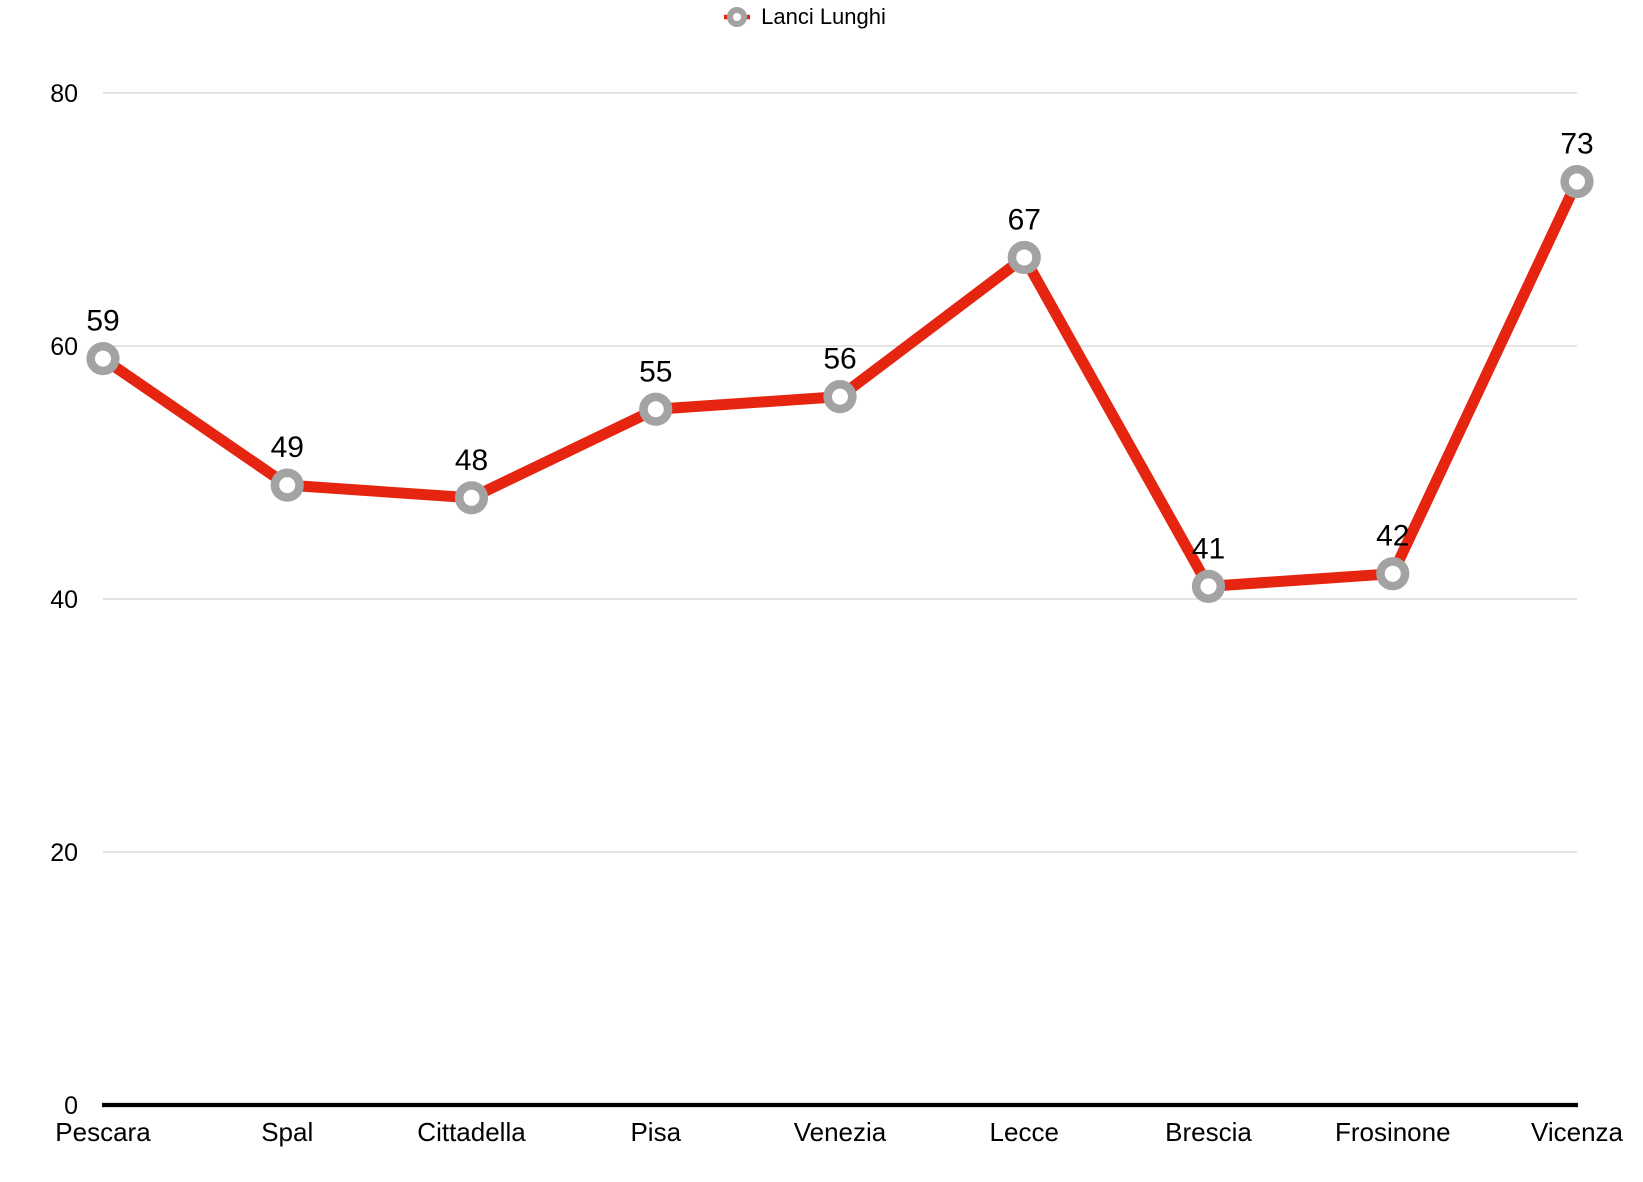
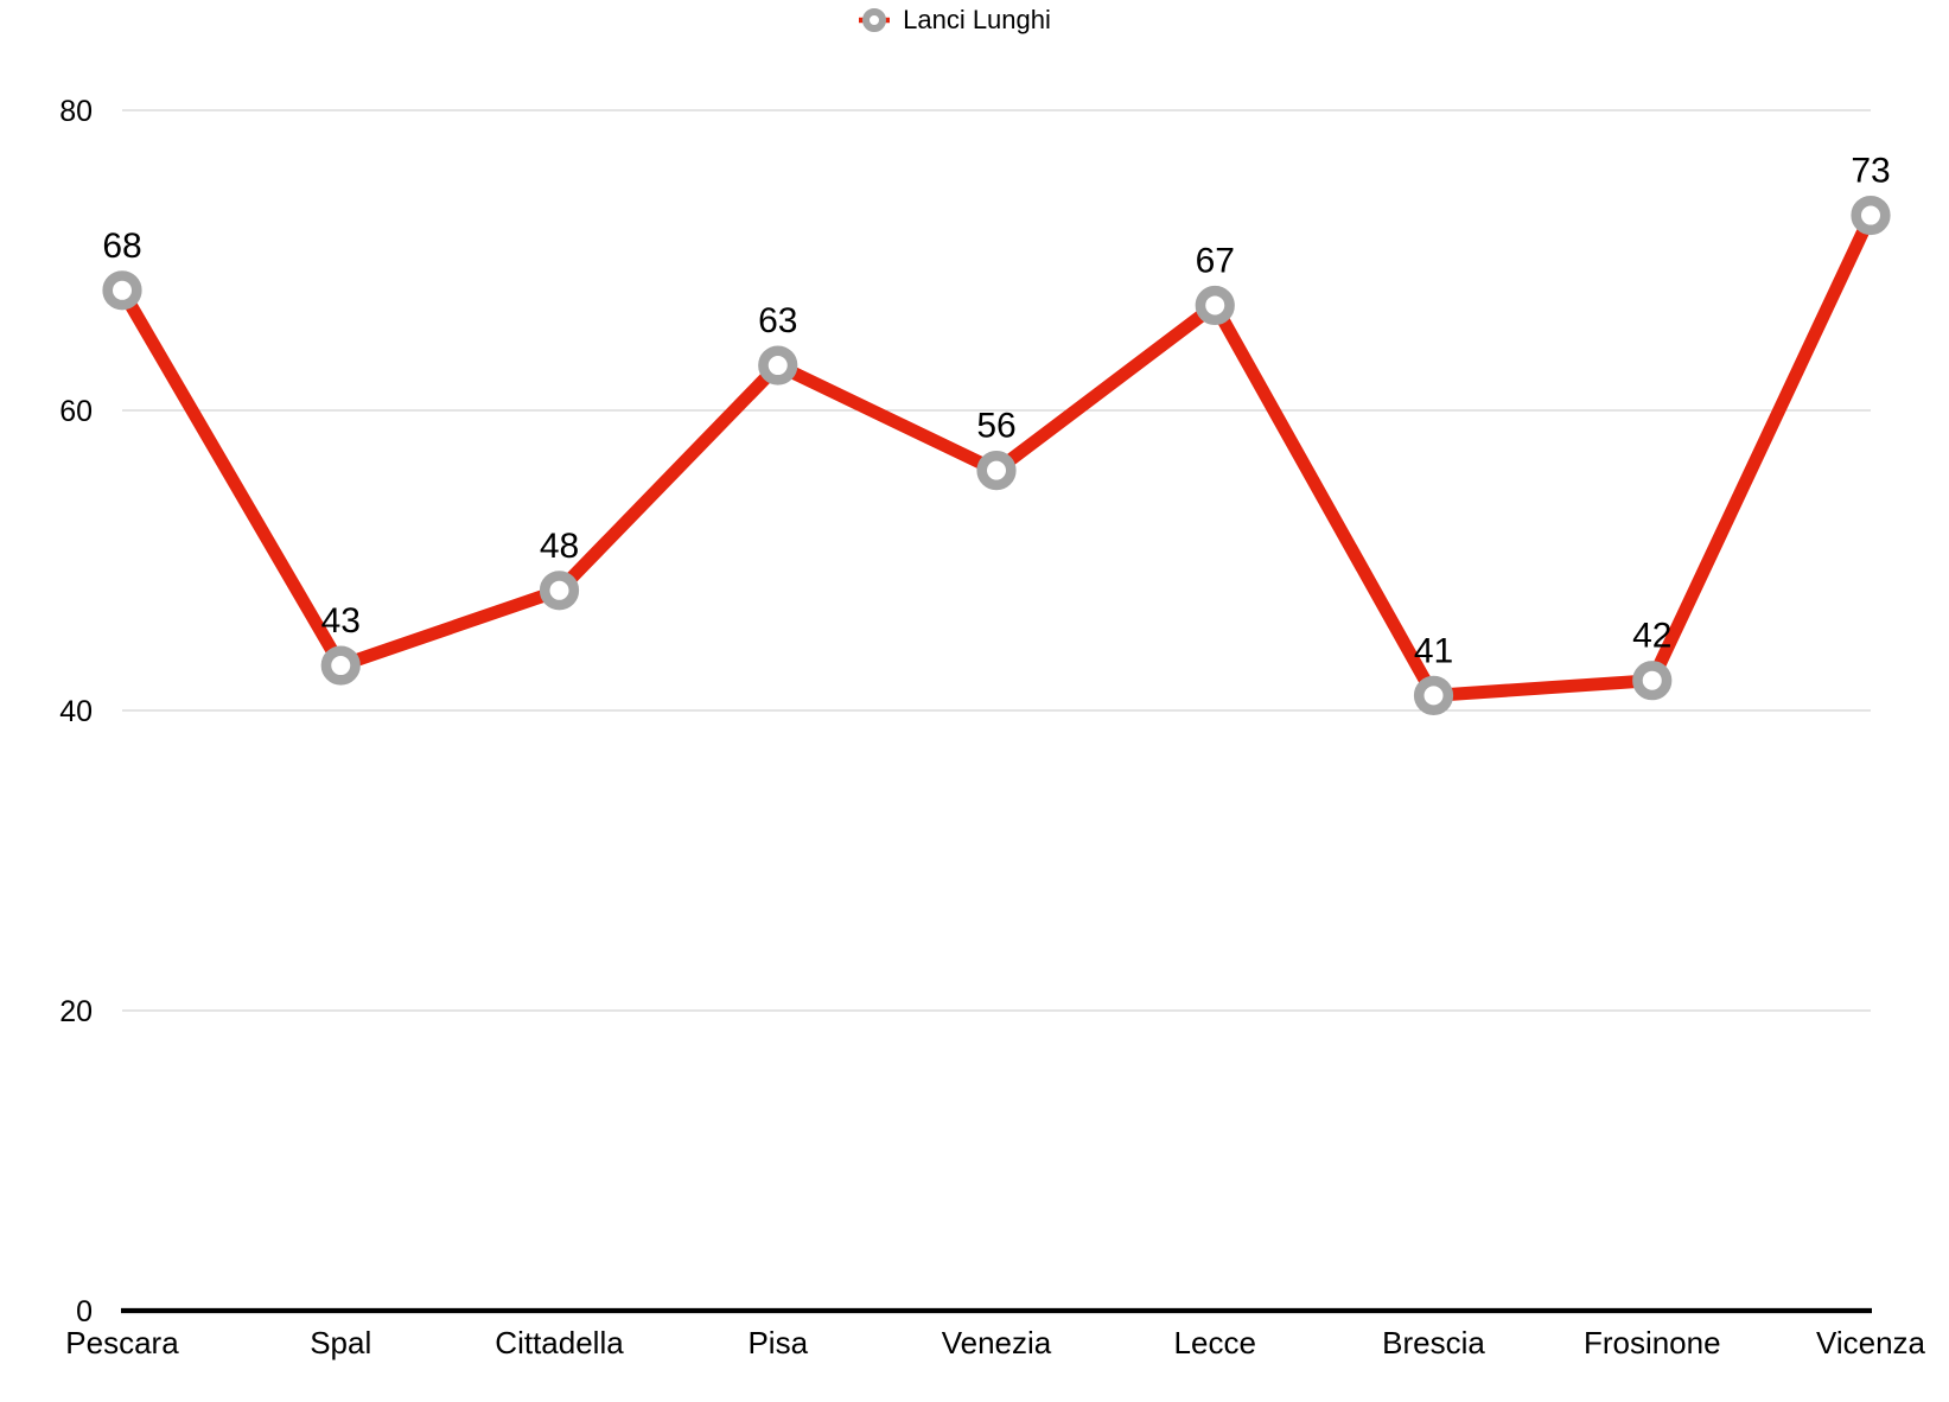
Pescara: 59 -> 68
Spal: 49 -> 43
Pisa: 55 -> 63
